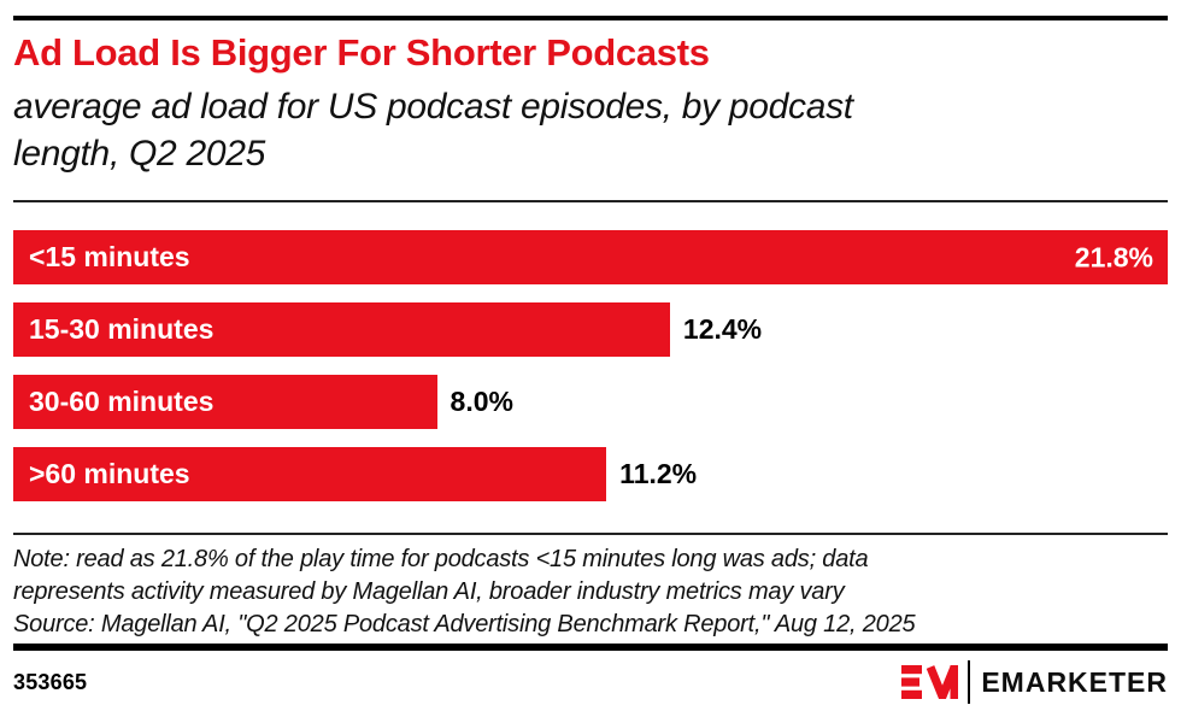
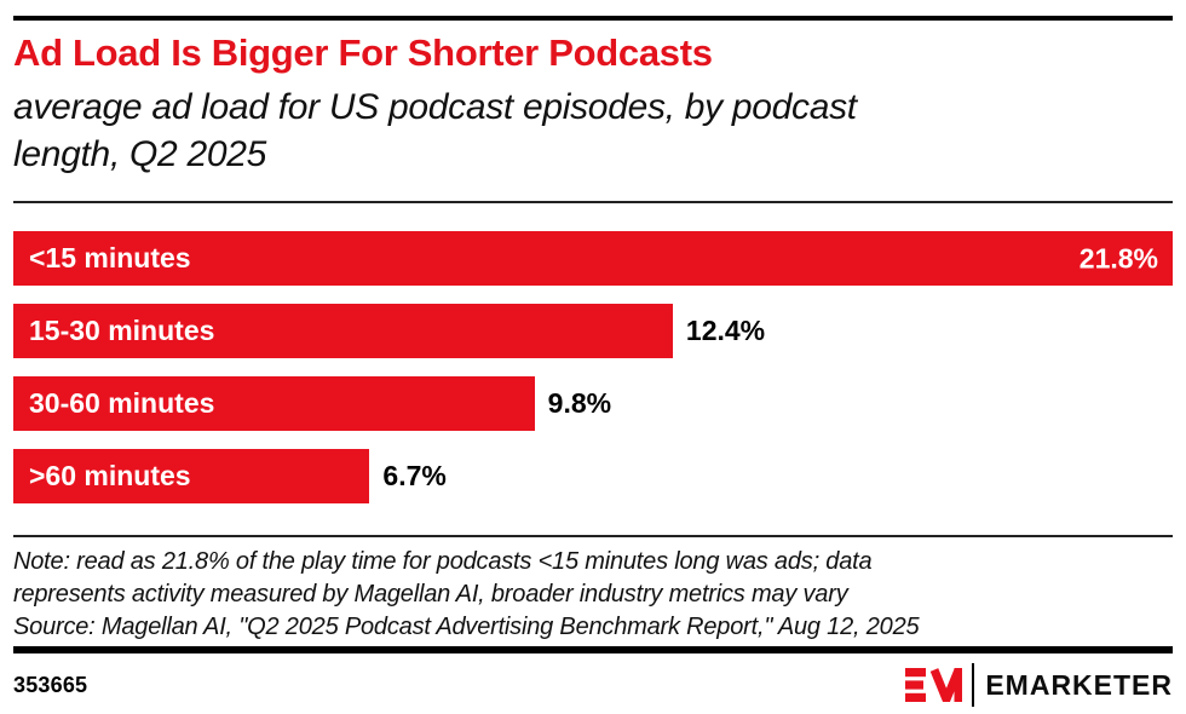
30-60 minutes: 8.0% -> 9.8%
>60 minutes: 11.2% -> 6.7%
